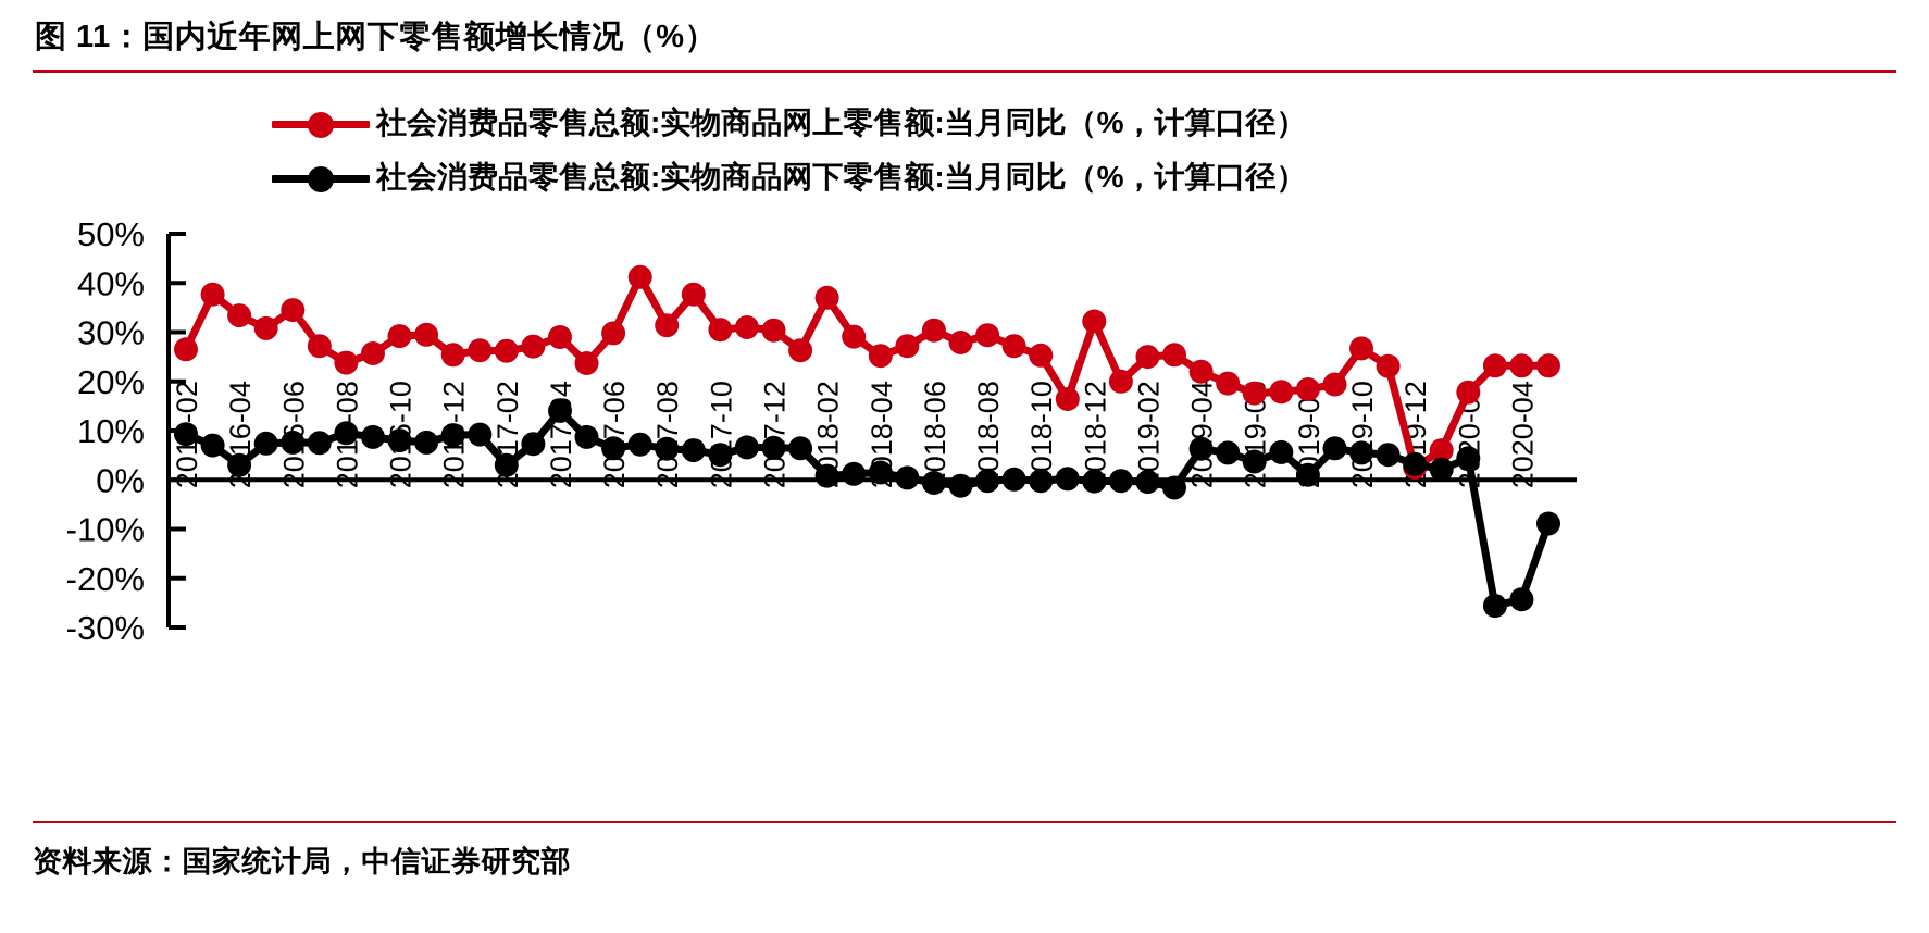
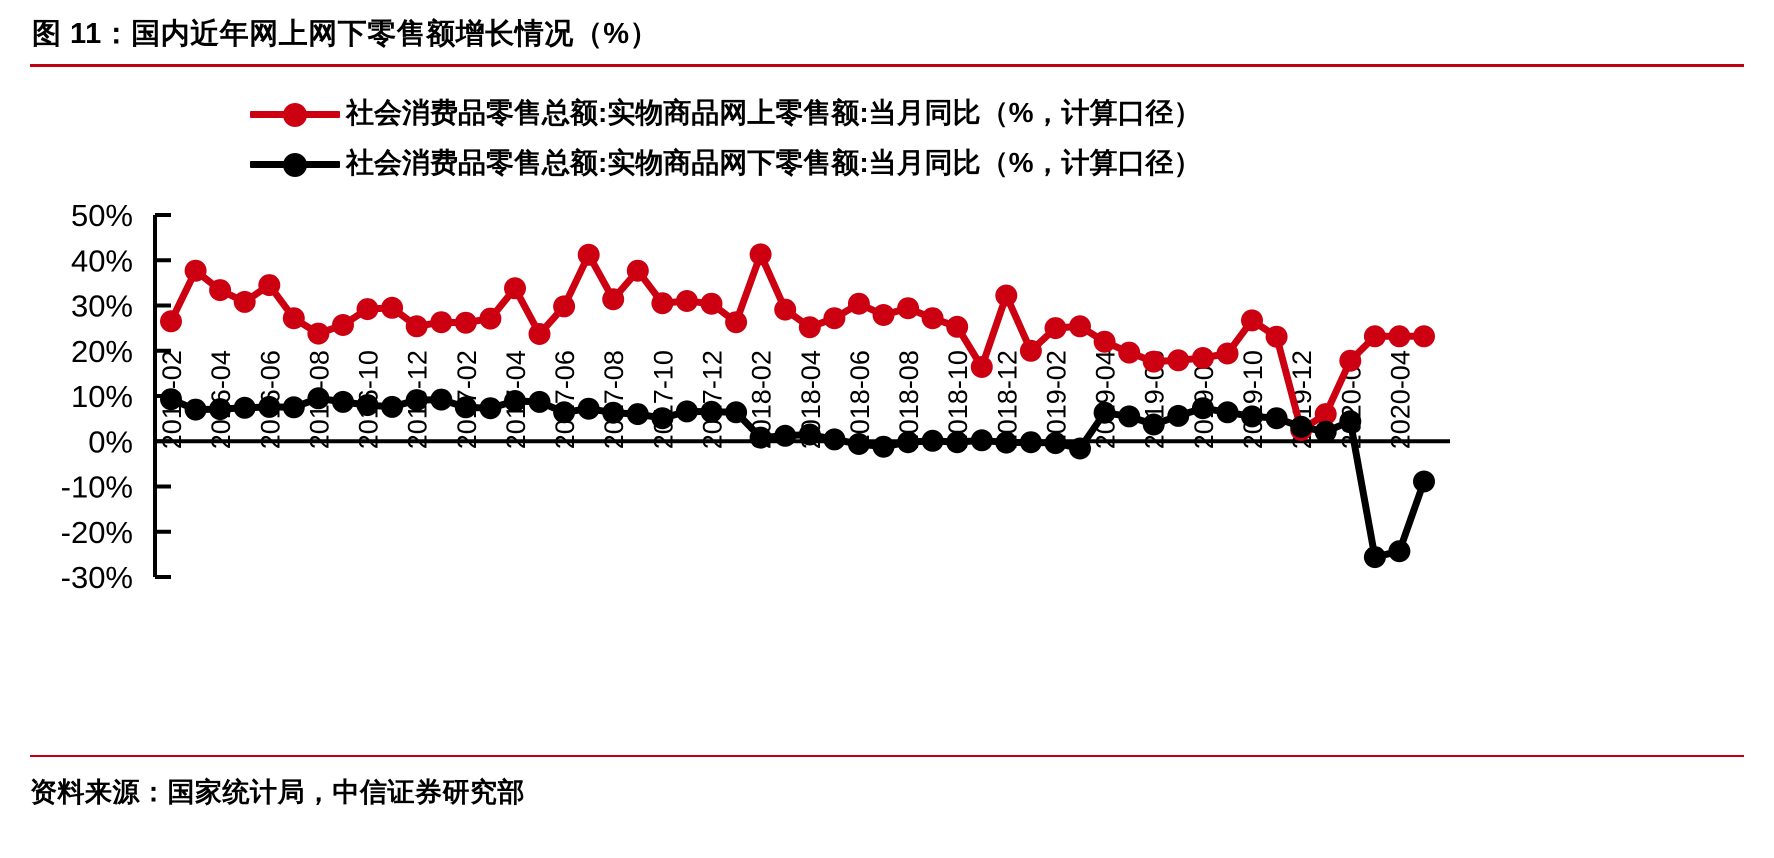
社会消费品零售总额:实物商品网下零售额:当月同比（%，计算口径）/2016-04: 3% -> 7%
社会消费品零售总额:实物商品网下零售额:当月同比（%，计算口径）/2017-02: 3% -> 8%
社会消费品零售总额:实物商品网上零售额:当月同比（%，计算口径）/2017-04: 29% -> 34%
社会消费品零售总额:实物商品网下零售额:当月同比（%，计算口径）/2017-04: 14% -> 9%
社会消费品零售总额:实物商品网上零售额:当月同比（%，计算口径）/2018-02: 37% -> 41%
社会消费品零售总额:实物商品网下零售额:当月同比（%，计算口径）/2019-08: 1% -> 7%
